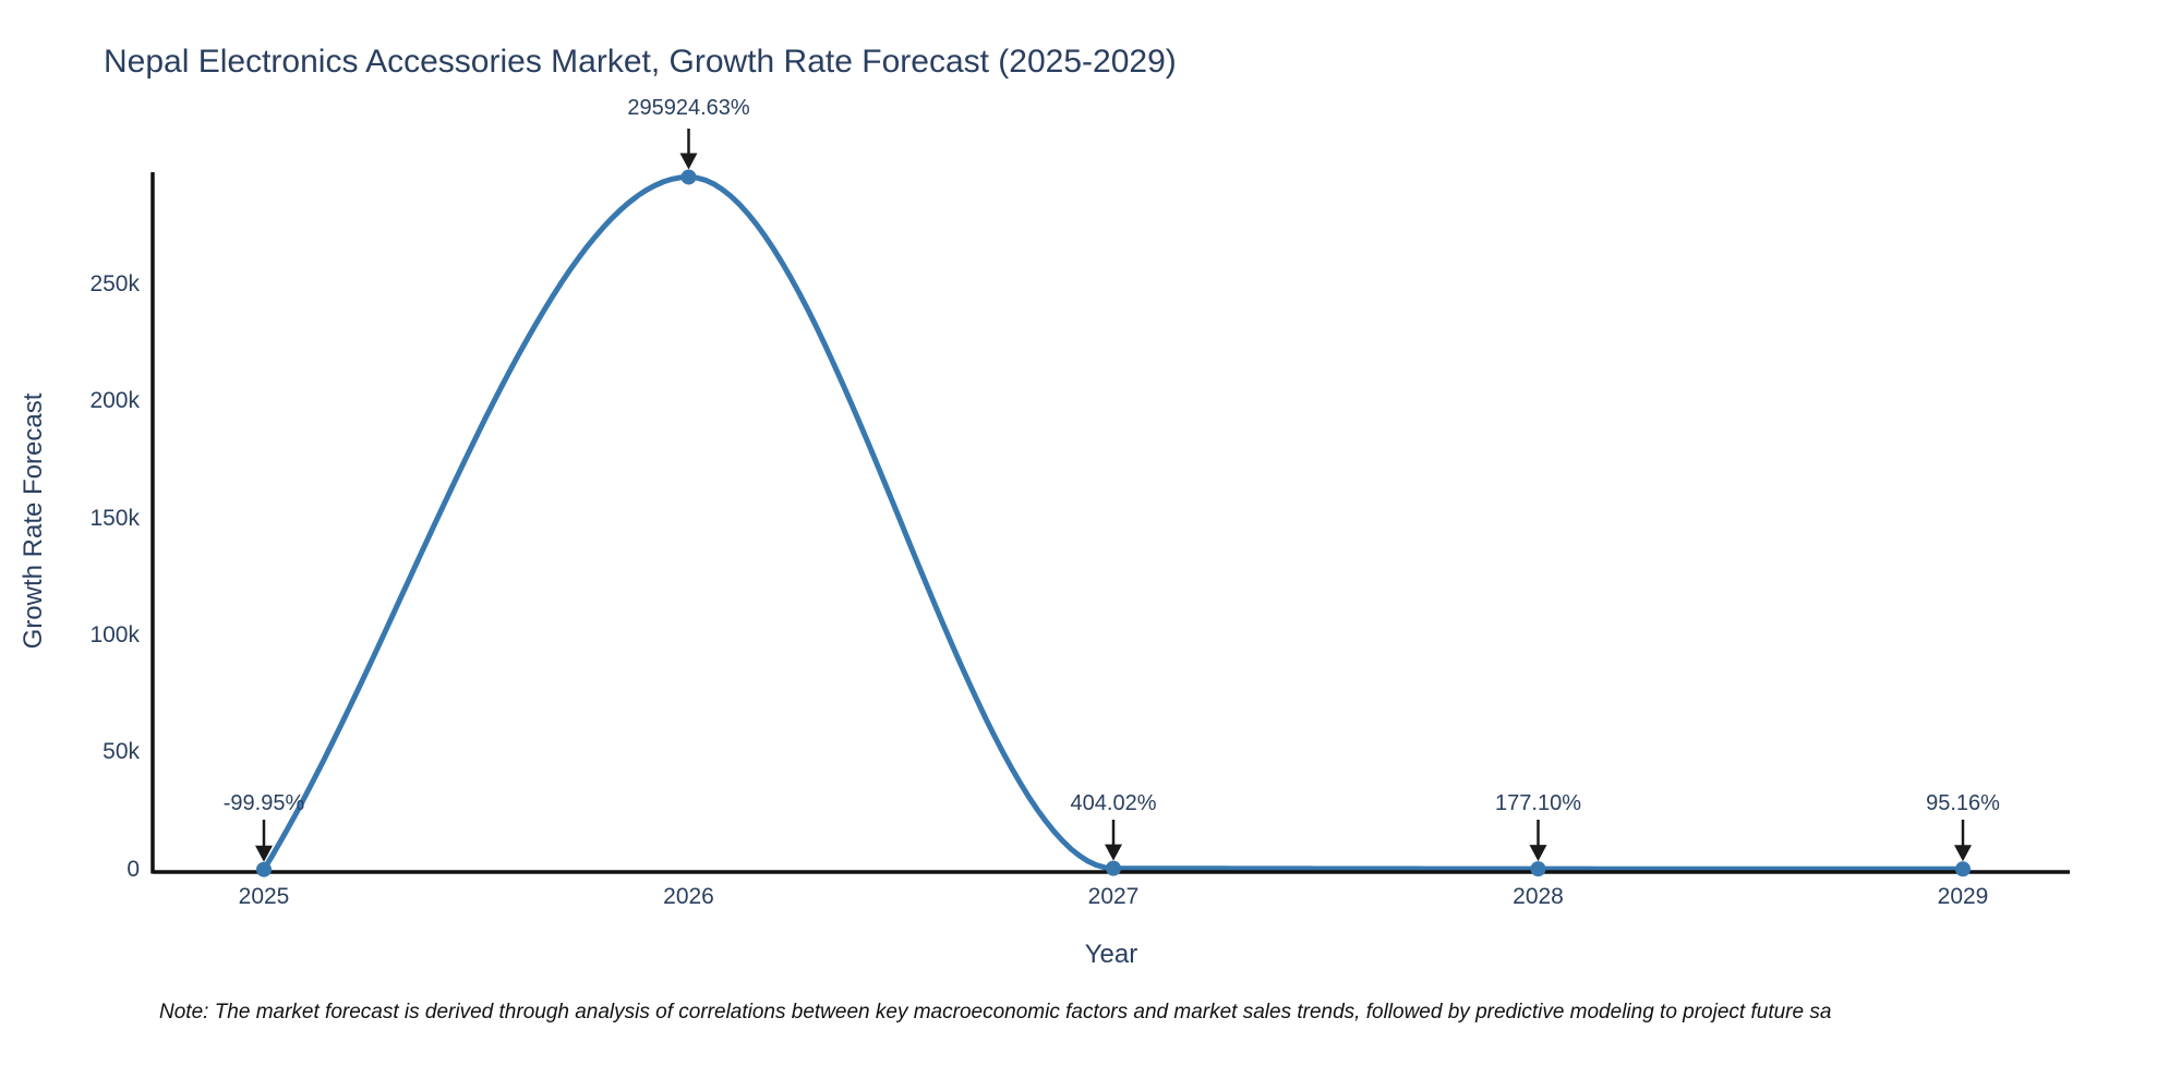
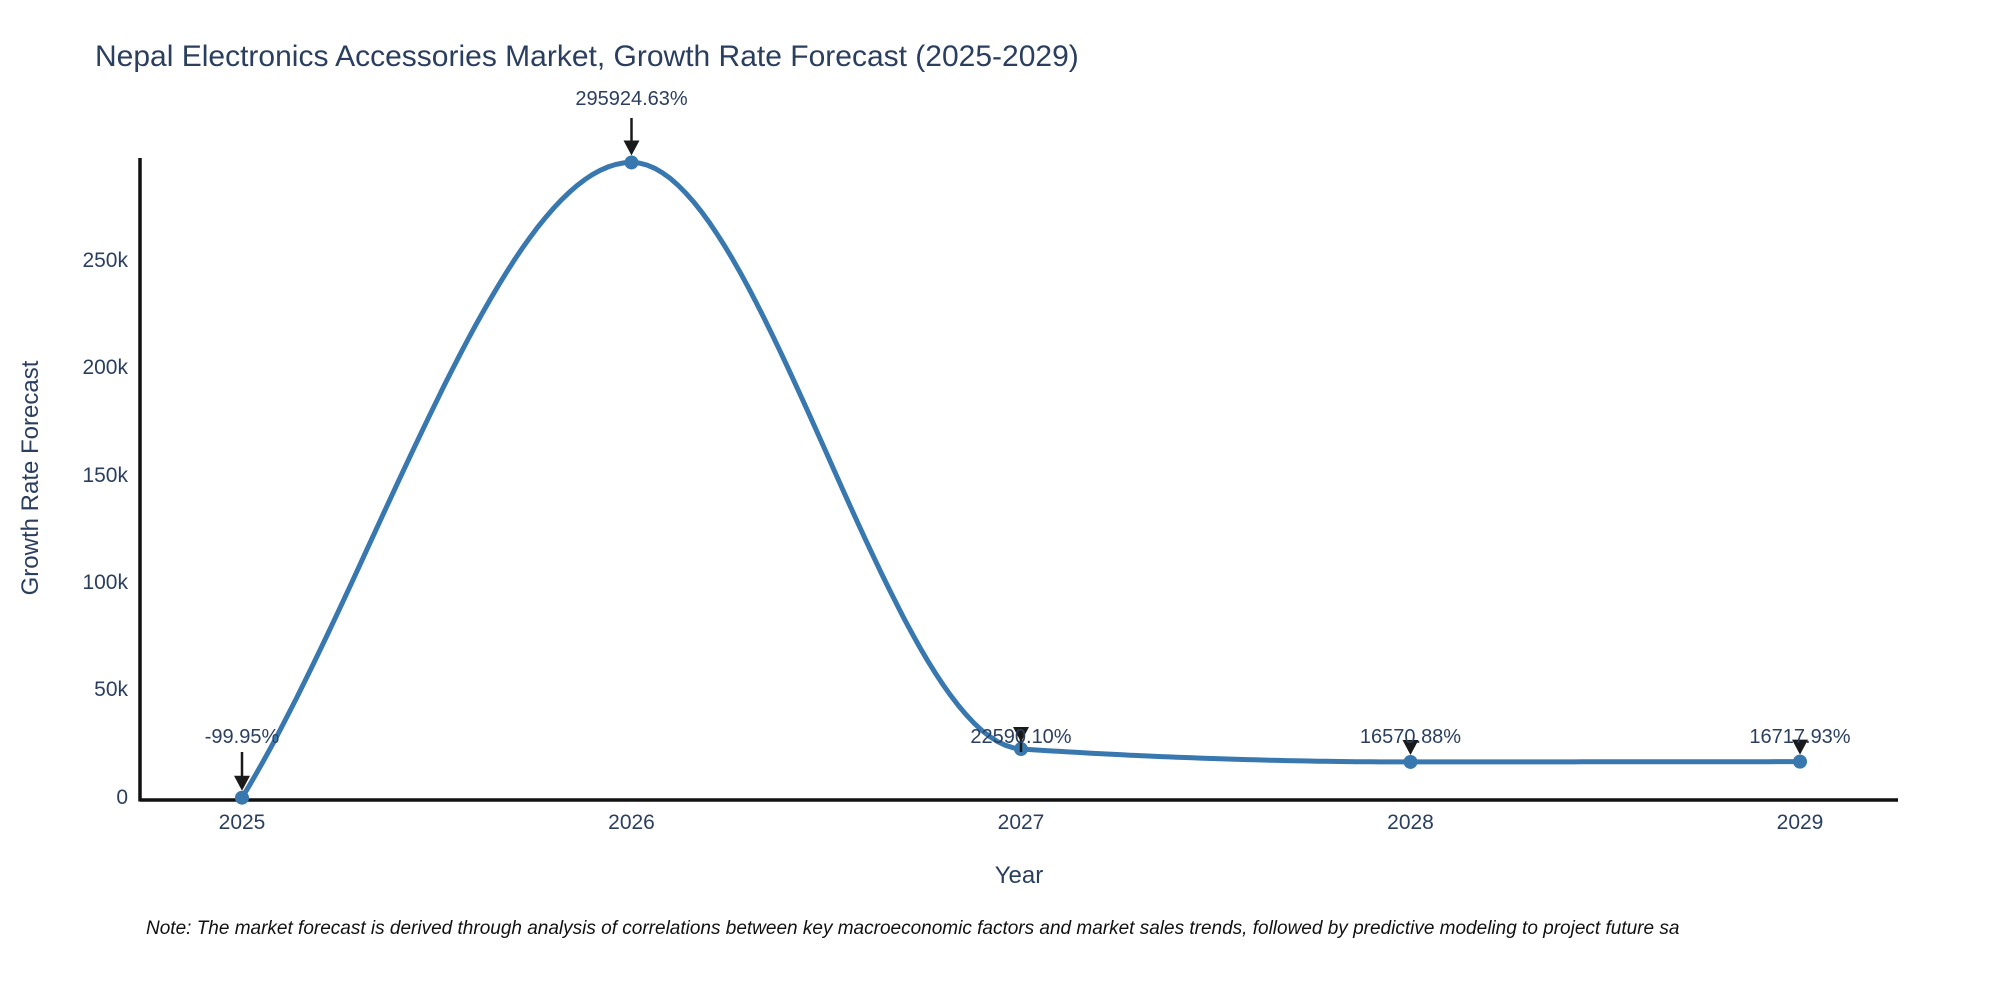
2027: 404.02% -> 22590.10%
2028: 177.10% -> 16570.88%
2029: 95.16% -> 16717.93%
